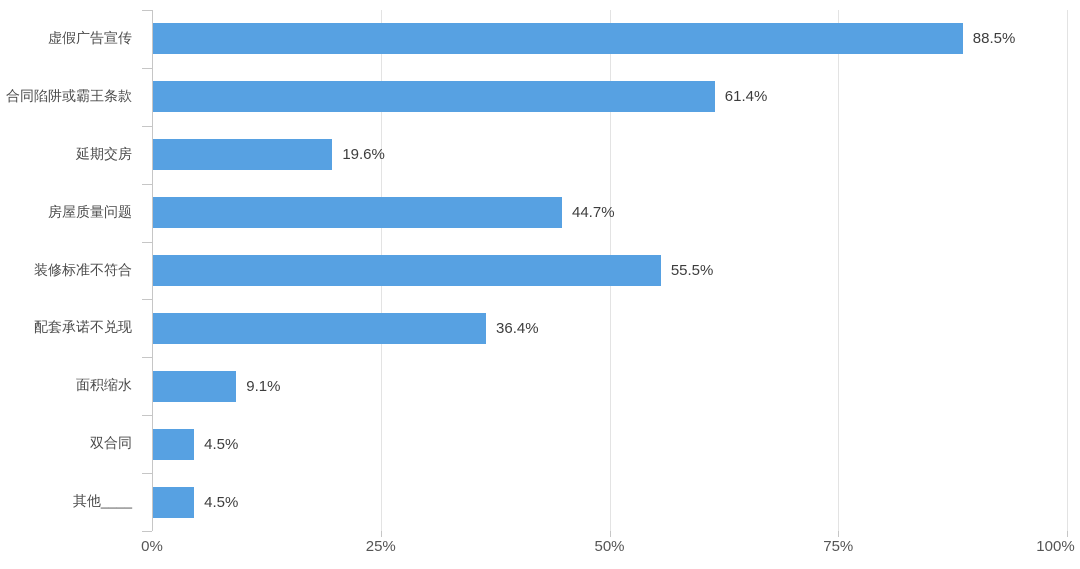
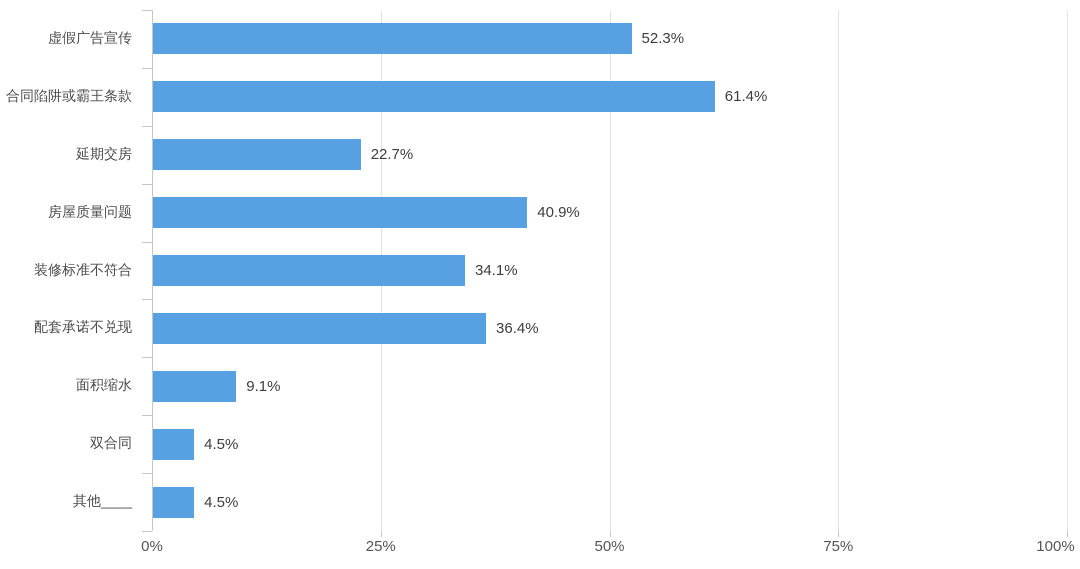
虚假广告宣传: 88.5% -> 52.3%
延期交房: 19.6% -> 22.7%
房屋质量问题: 44.7% -> 40.9%
装修标准不符合: 55.5% -> 34.1%
